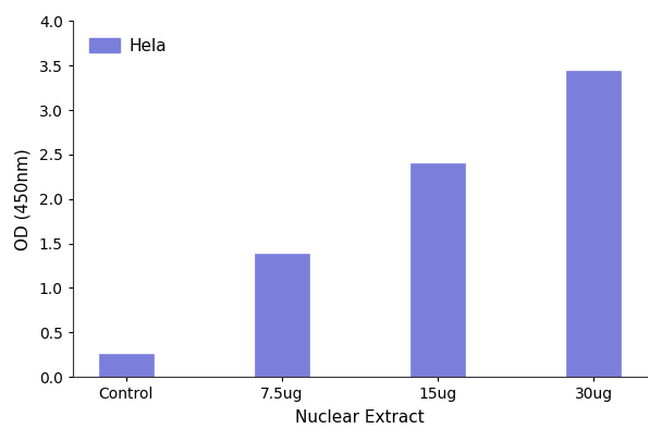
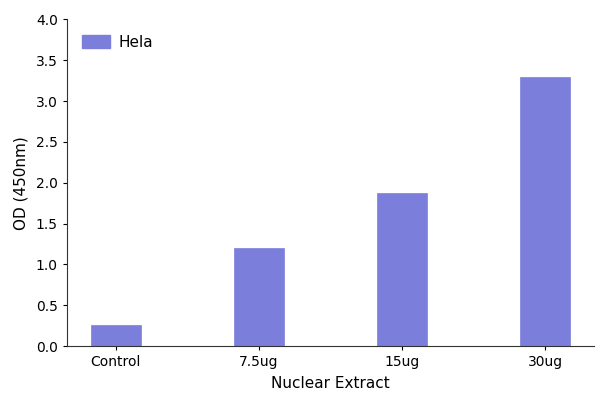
7.5ug: 1.38 -> 1.20
15ug: 2.40 -> 1.88
30ug: 3.44 -> 3.30
